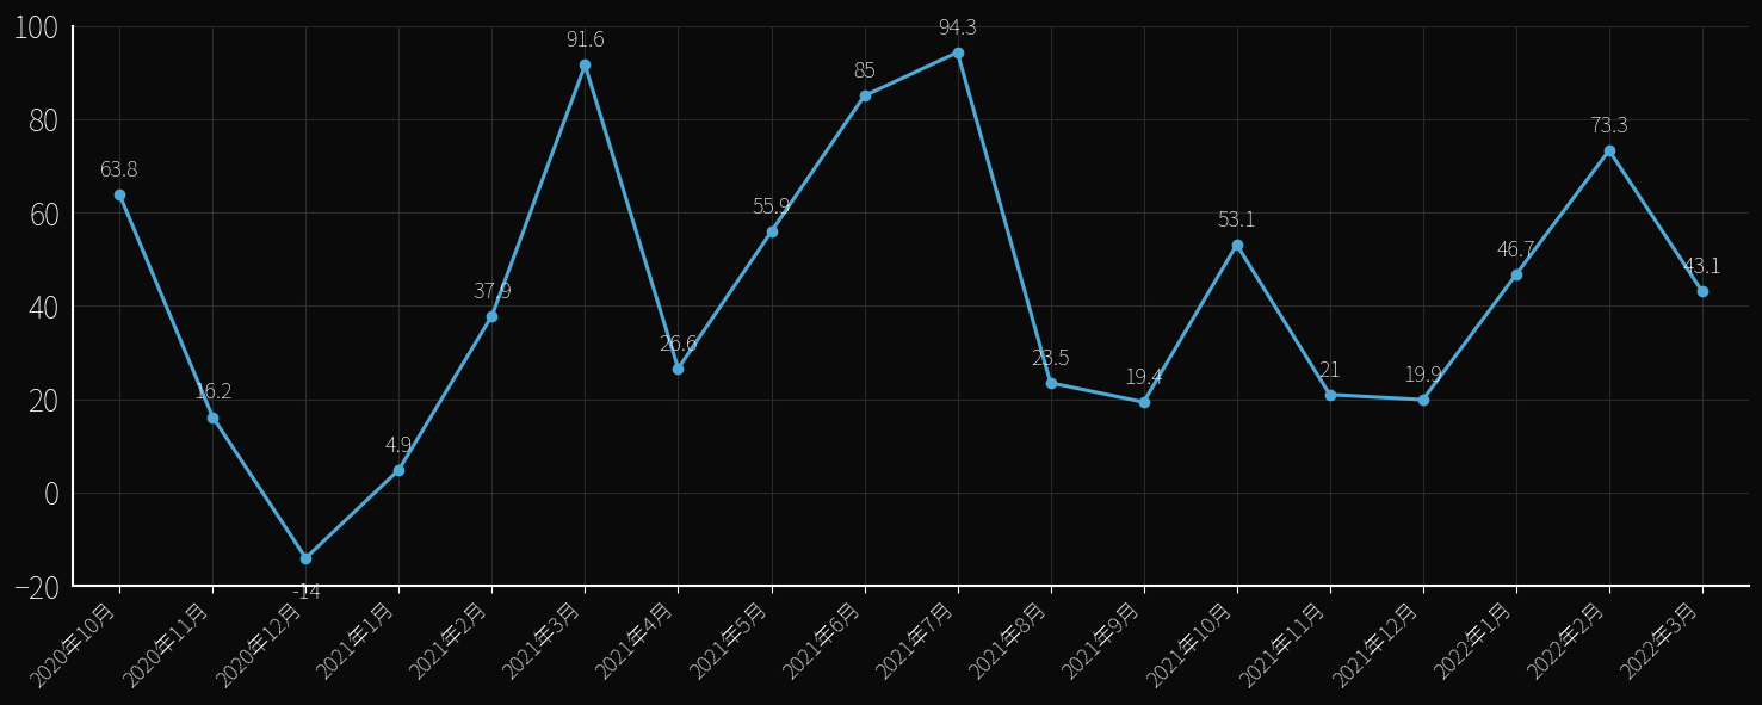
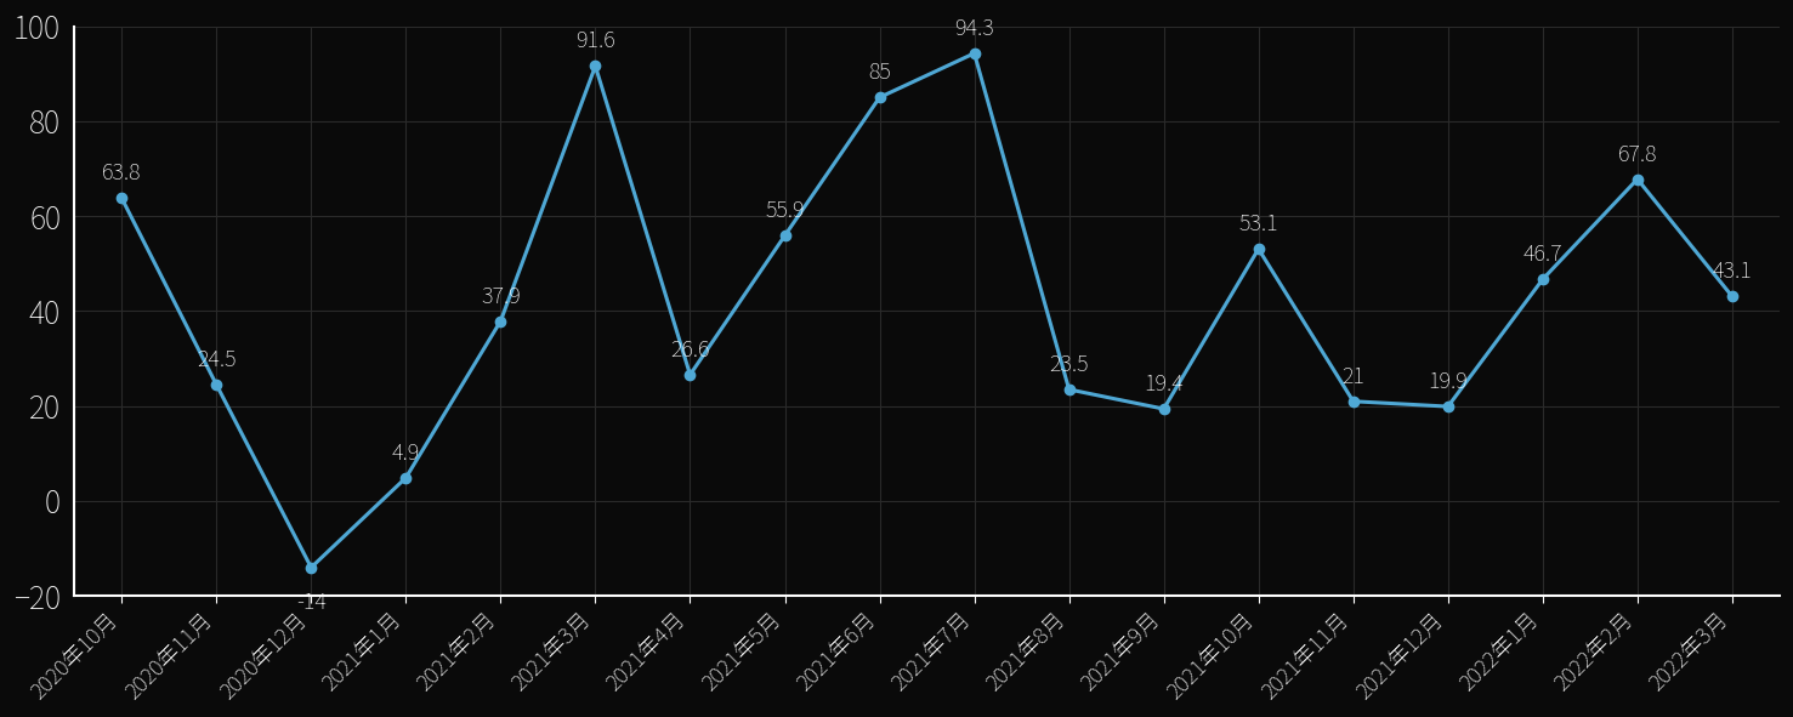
2020年11月: 16.2 -> 24.5
2022年2月: 73.3 -> 67.8
